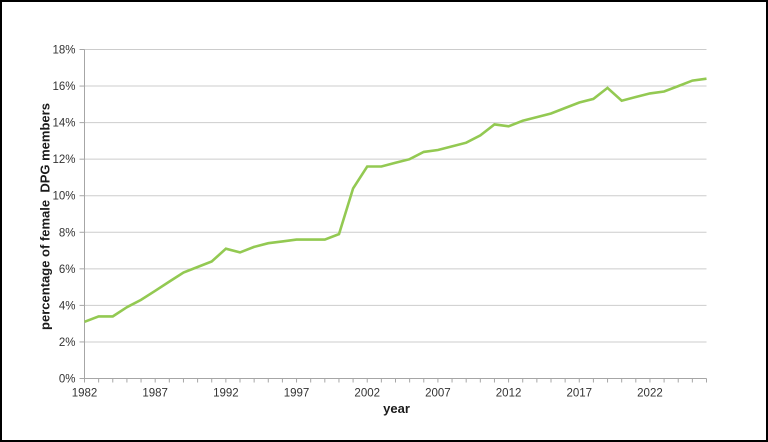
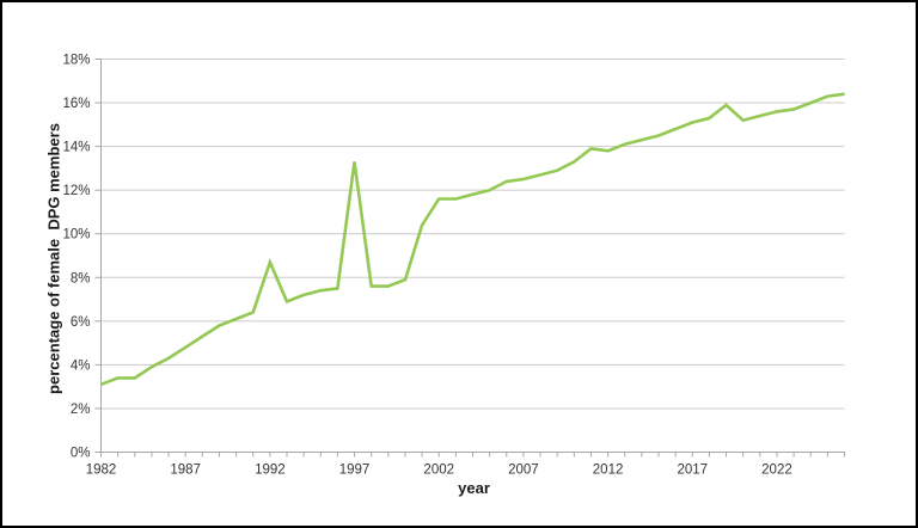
1992: 7.1% -> 8.7%
1997: 7.6% -> 13.3%
